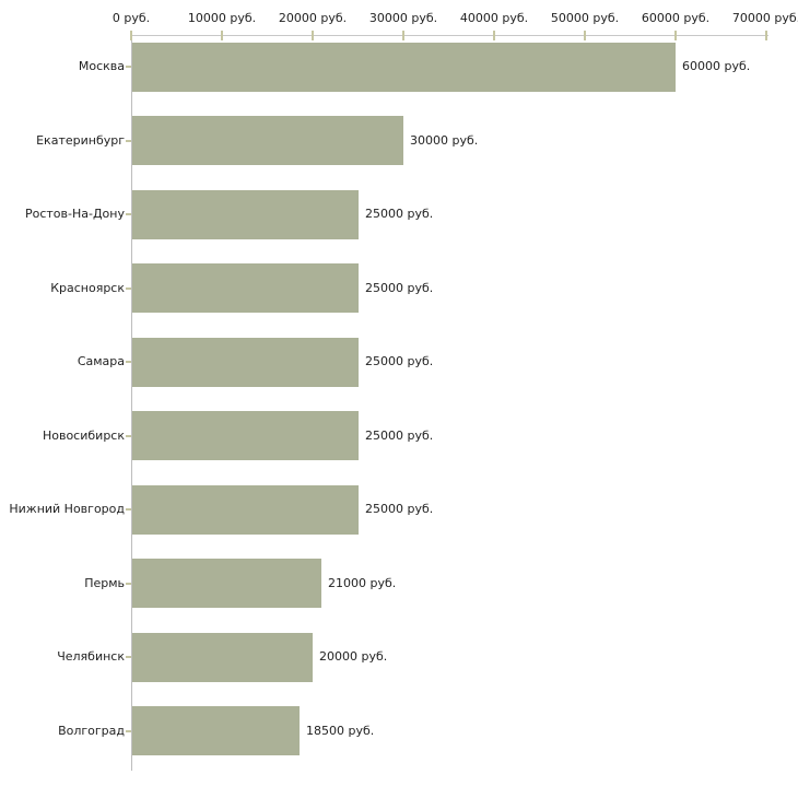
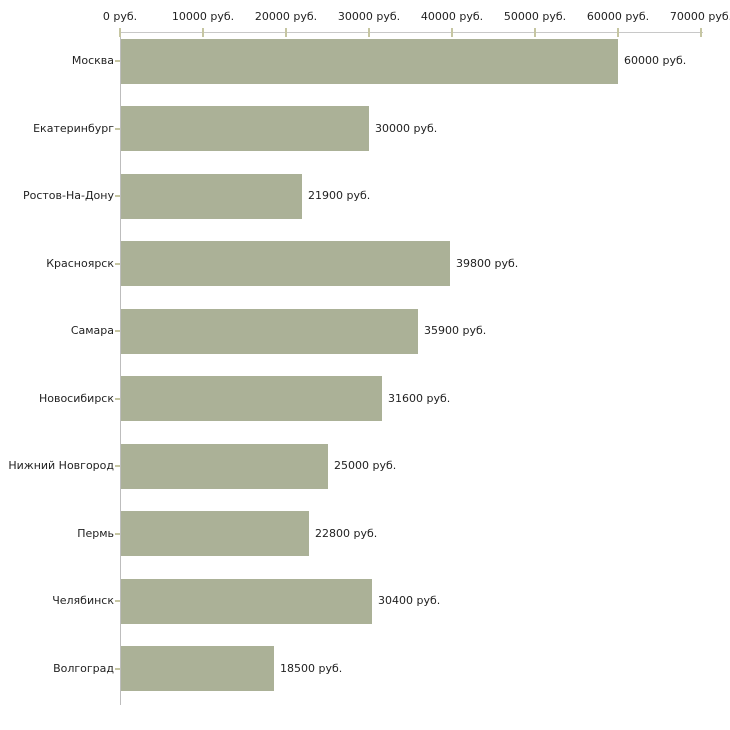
Ростов-На-Дону: 25000 -> 21900
Красноярск: 25000 -> 39800
Самара: 25000 -> 35900
Новосибирск: 25000 -> 31600
Пермь: 21000 -> 22800
Челябинск: 20000 -> 30400
